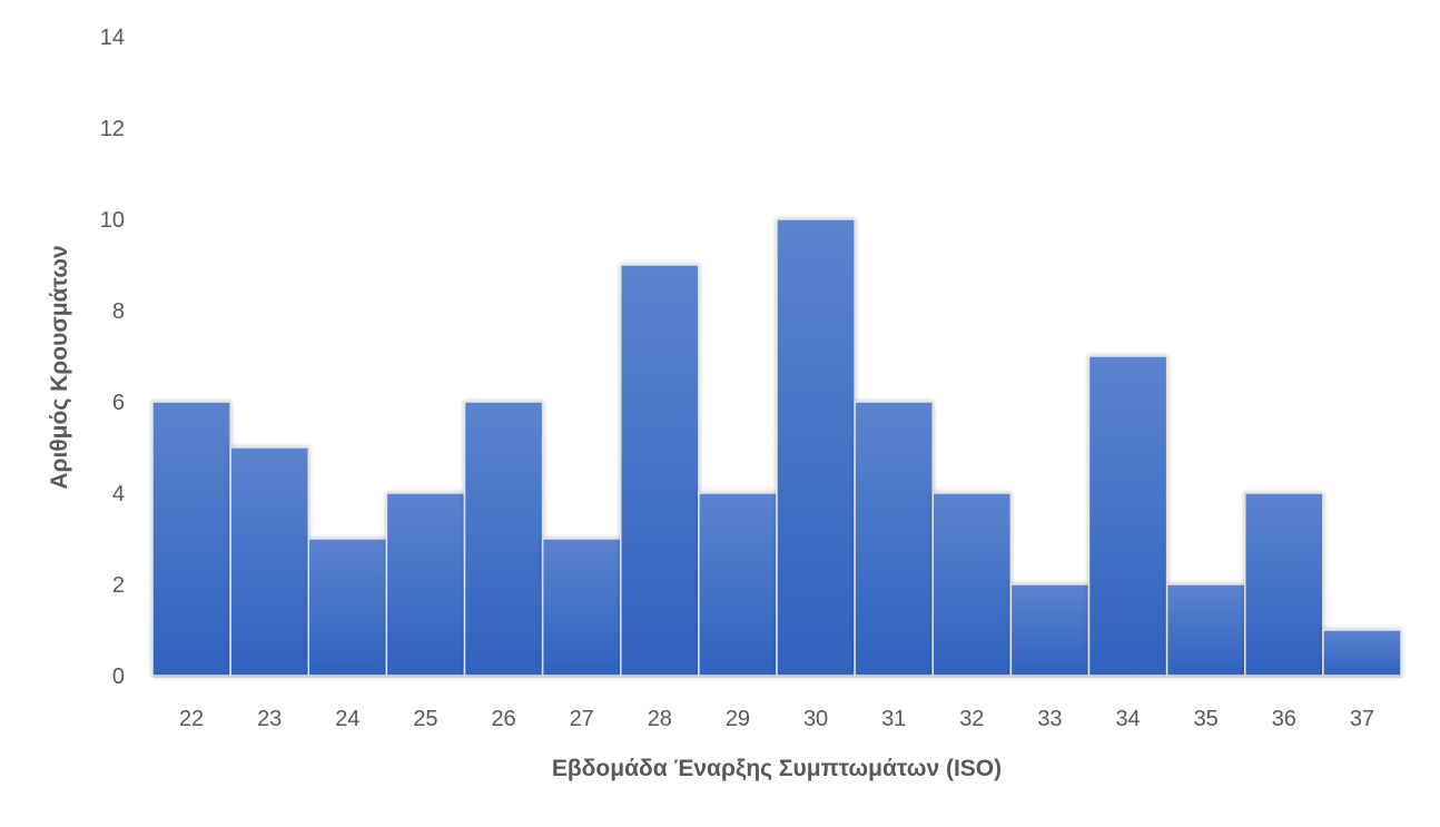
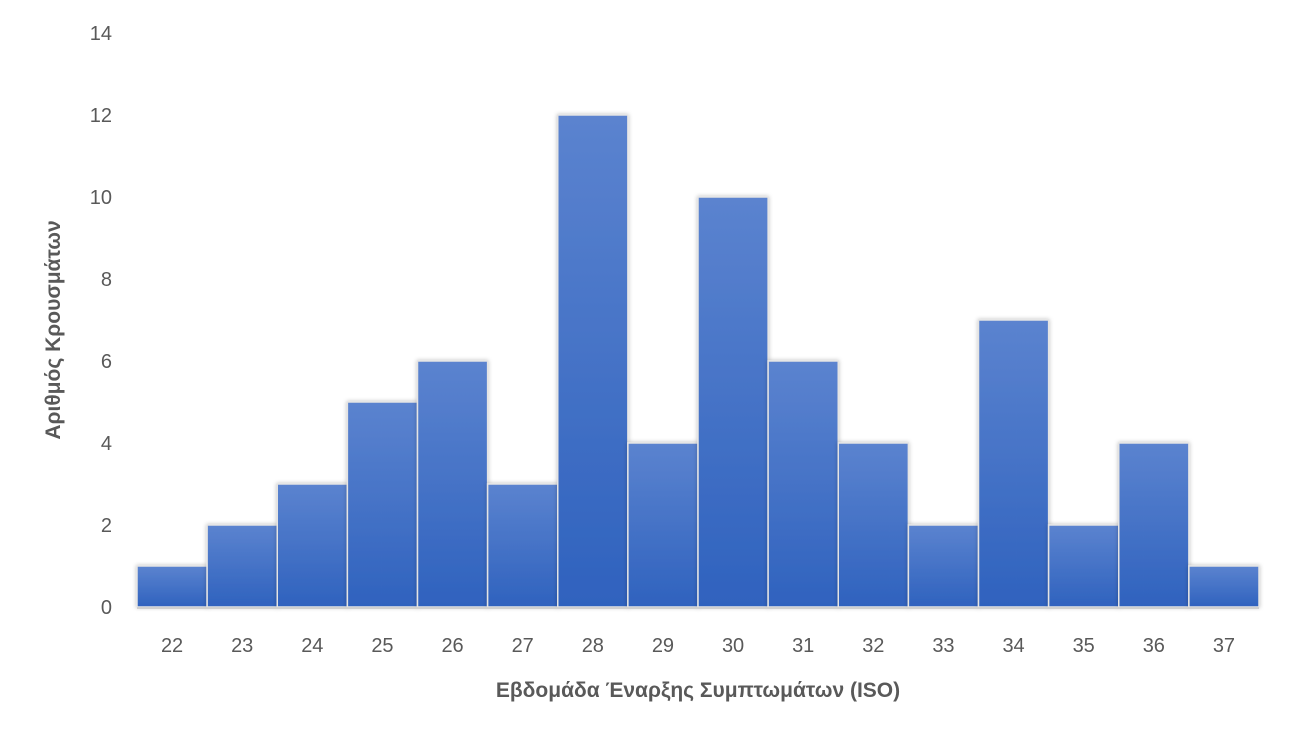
22: 6 -> 1
23: 5 -> 2
25: 4 -> 5
28: 9 -> 12
